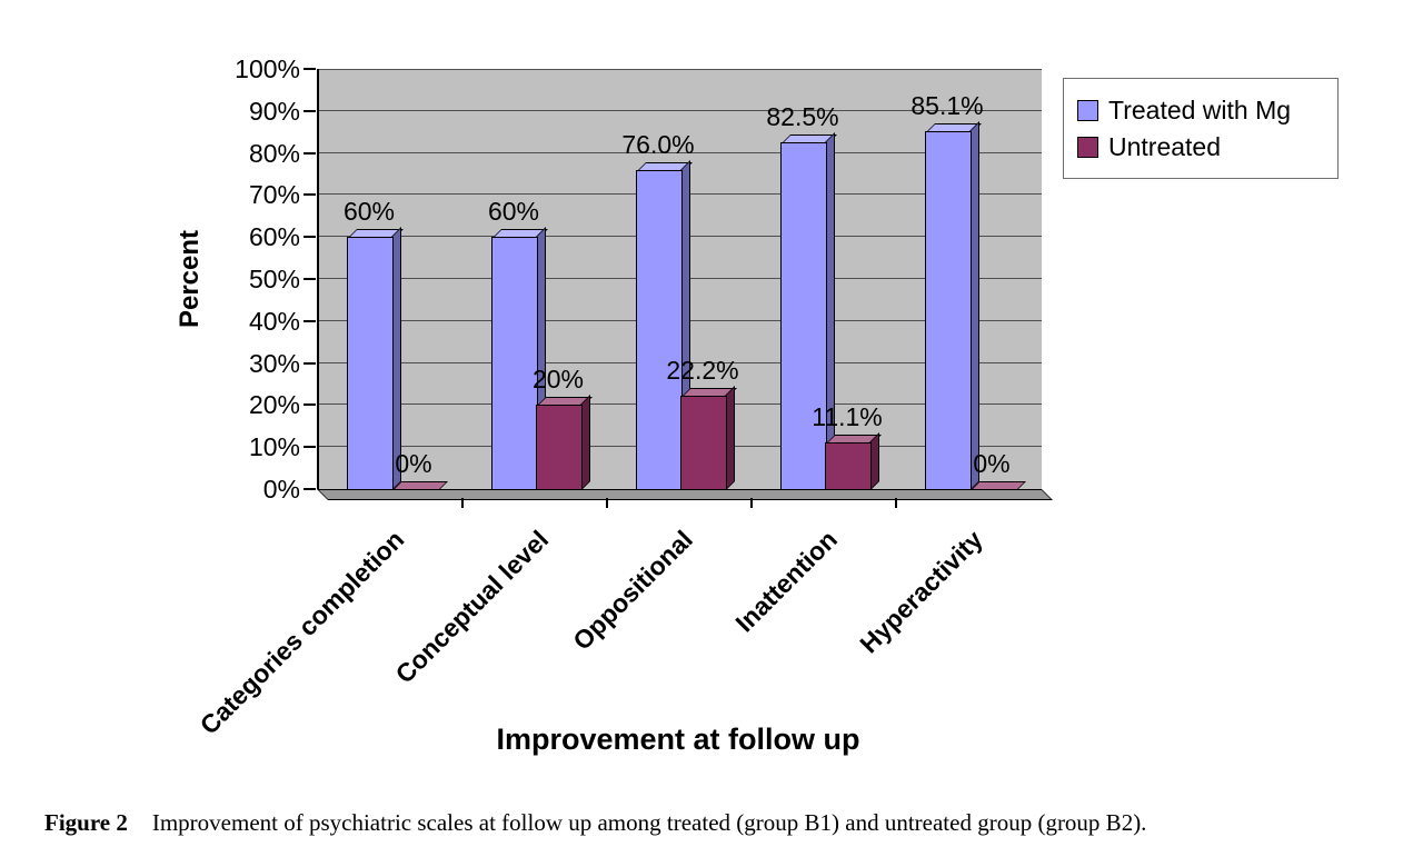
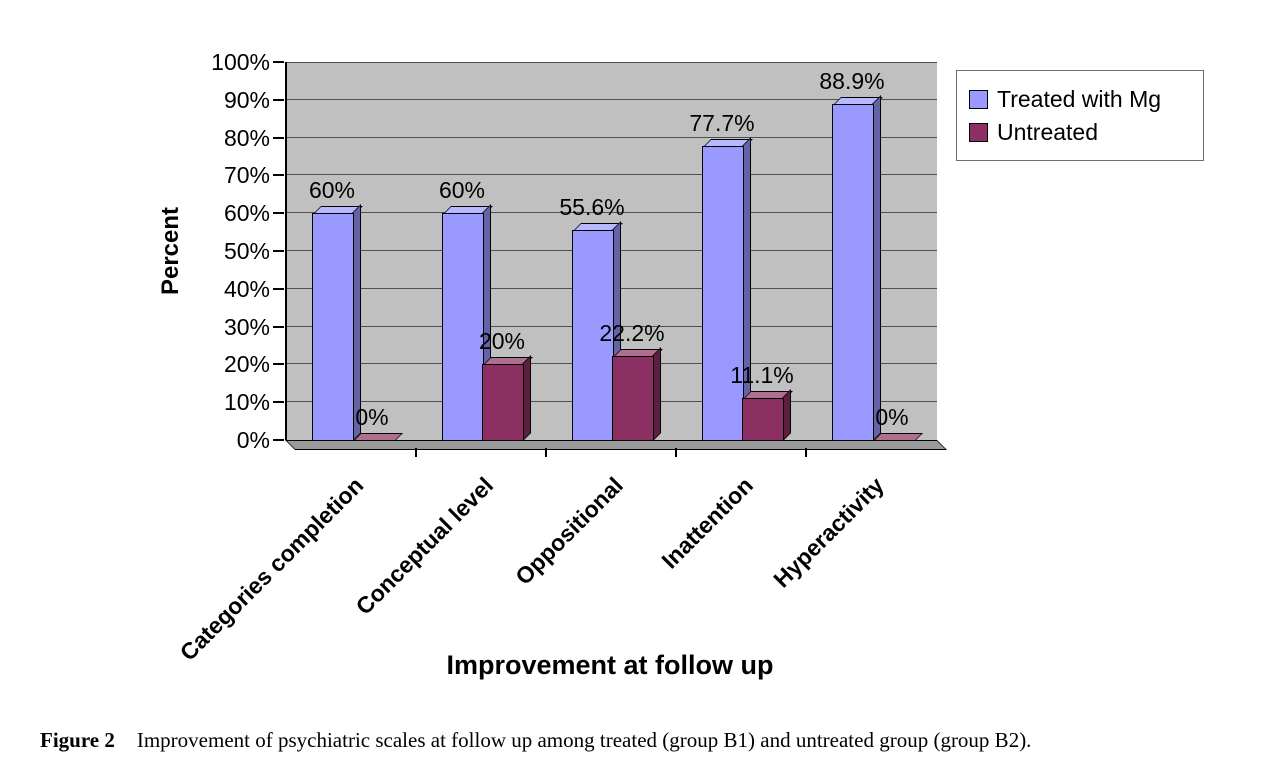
Treated with Mg/Oppositional: 76.0% -> 55.6%
Treated with Mg/Inattention: 82.5% -> 77.7%
Treated with Mg/Hyperactivity: 85.1% -> 88.9%
